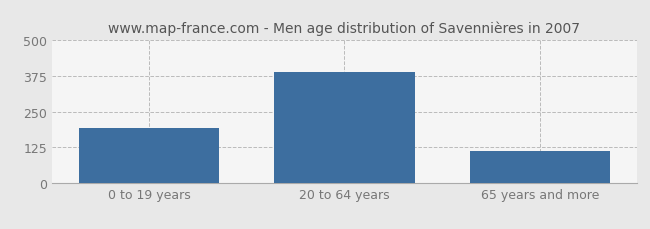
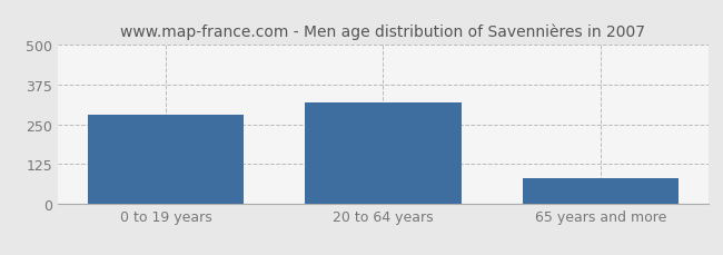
0 to 19 years: 193 -> 280
20 to 64 years: 390 -> 320
65 years and more: 113 -> 80
